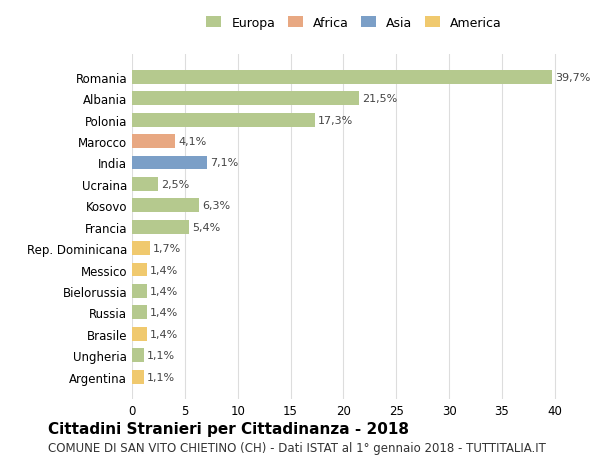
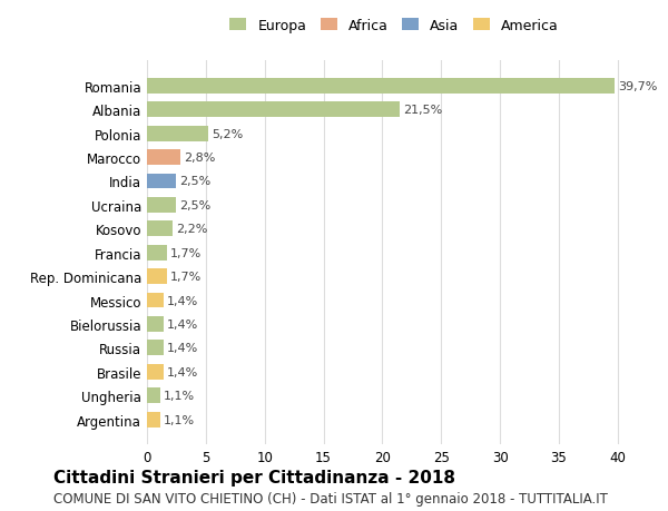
Polonia: 17,3% -> 5,2%
Marocco: 4,1% -> 2,8%
India: 7,1% -> 2,5%
Kosovo: 6,3% -> 2,2%
Francia: 5,4% -> 1,7%
